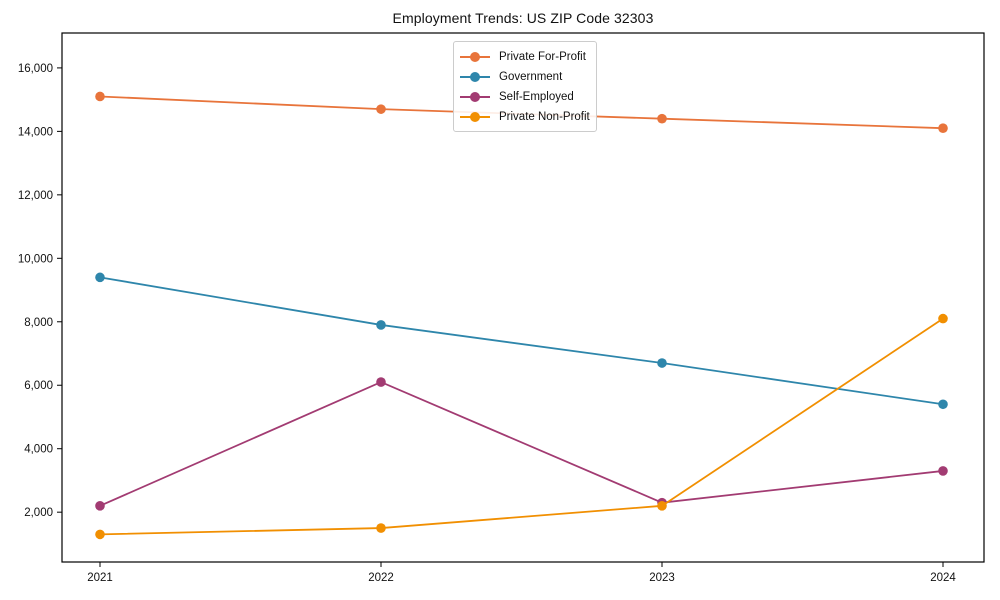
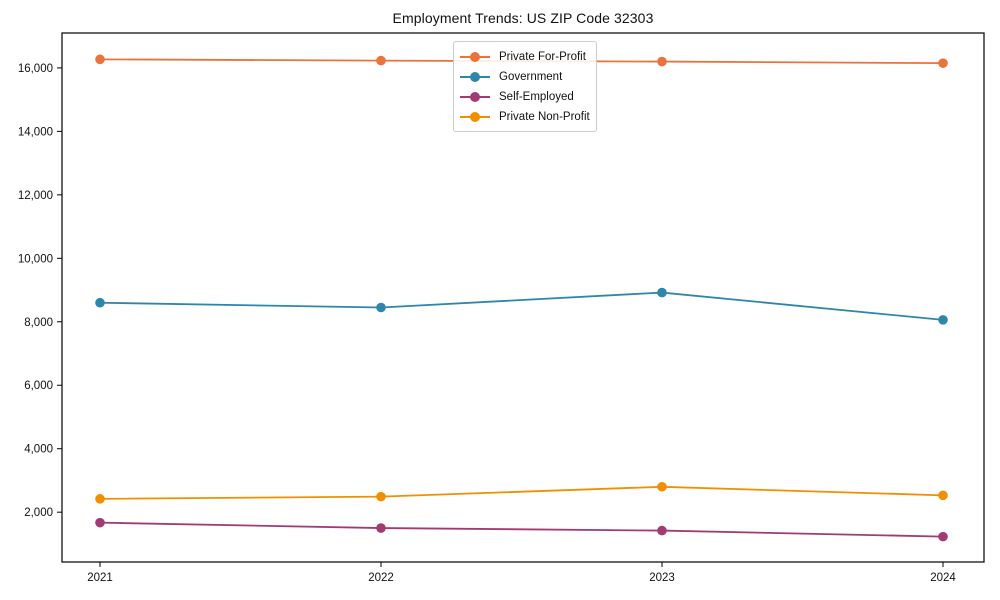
Private For-Profit/2021: 15100 -> 16300
Government/2021: 9400 -> 8600
Self-Employed/2021: 2200 -> 1700
Private Non-Profit/2021: 1300 -> 2400
Private For-Profit/2022: 14700 -> 16200
Government/2022: 7900 -> 8400
Self-Employed/2022: 6100 -> 1500
Private Non-Profit/2022: 1500 -> 2500
Private For-Profit/2023: 14400 -> 16200
Government/2023: 6700 -> 8900
Self-Employed/2023: 2300 -> 1400
Private Non-Profit/2023: 2200 -> 2800
Private For-Profit/2024: 14100 -> 16200
Government/2024: 5400 -> 8100
Self-Employed/2024: 3300 -> 1200
Private Non-Profit/2024: 8100 -> 2500
